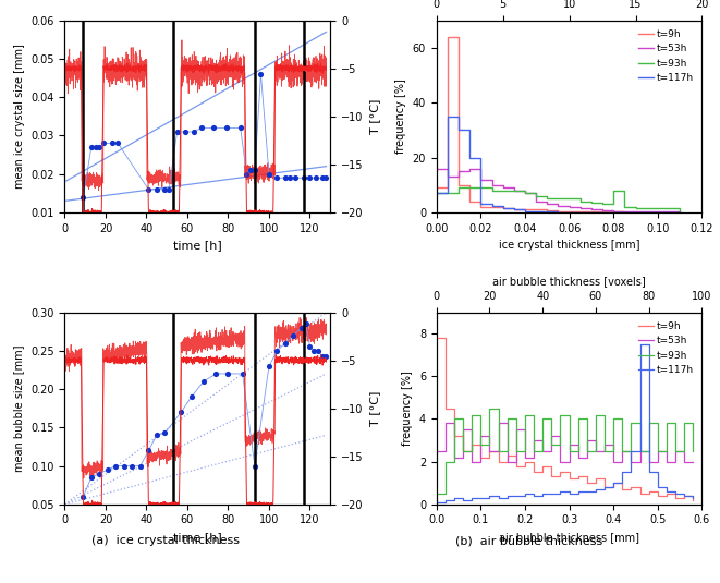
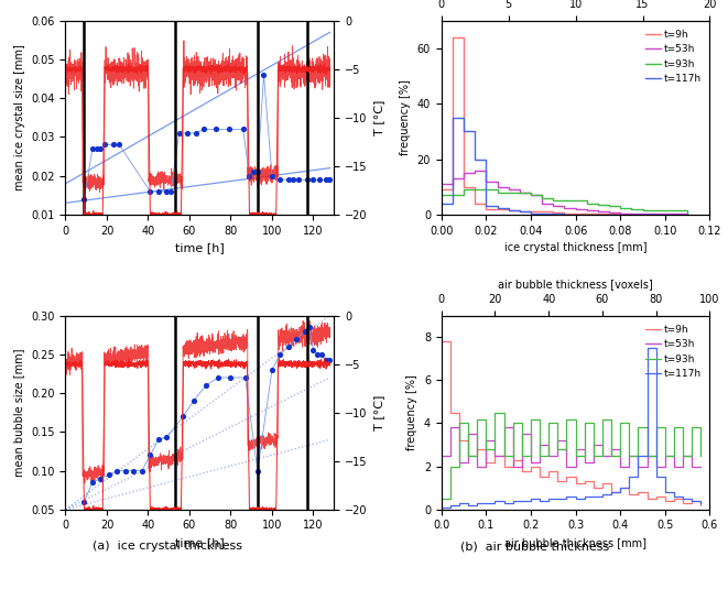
t=53h/0.00: 16.0 -> 11.0
t=117h/0.00: 7.0 -> 4.0
t=93h/0.08: 8.0 -> 2.5
